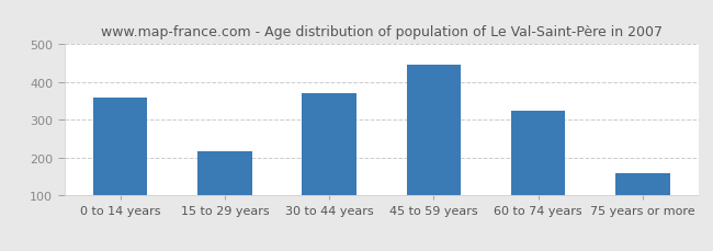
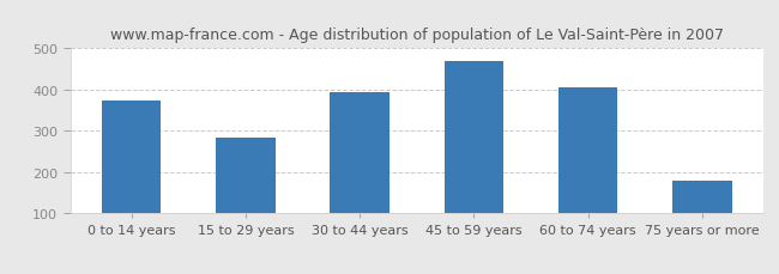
0 to 14 years: 358 -> 375
15 to 29 years: 218 -> 285
30 to 44 years: 372 -> 395
45 to 59 years: 447 -> 470
60 to 74 years: 325 -> 405
75 years or more: 160 -> 180
